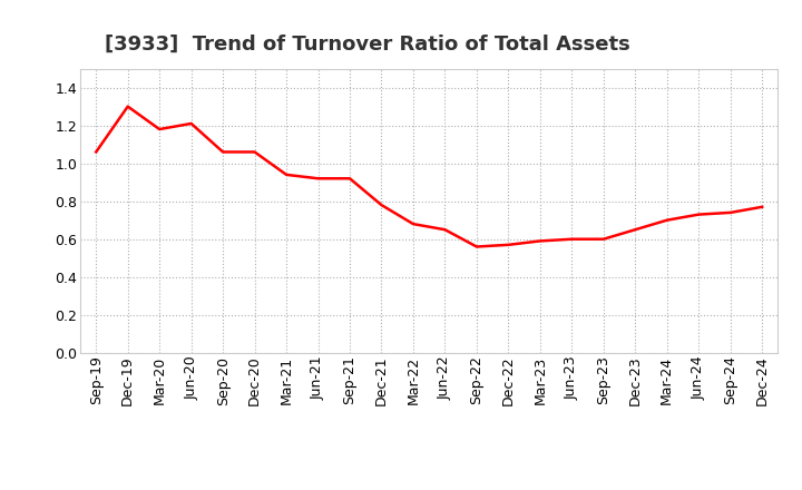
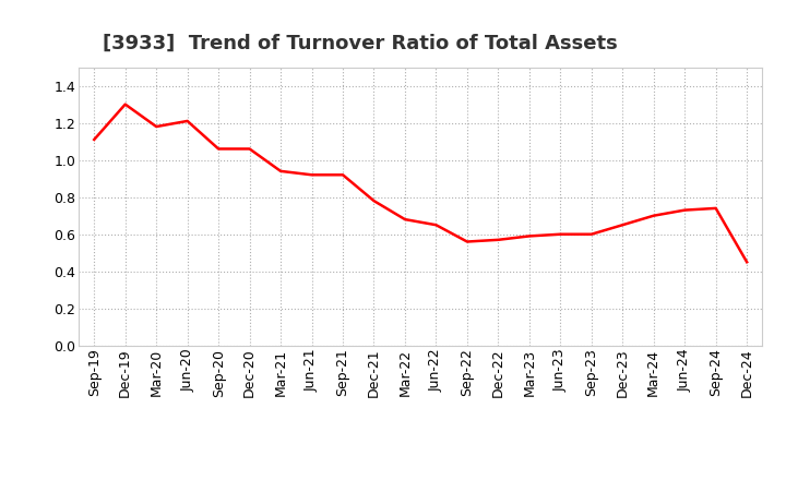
Sep-19: 1.06 -> 1.11
Dec-24: 0.77 -> 0.45
